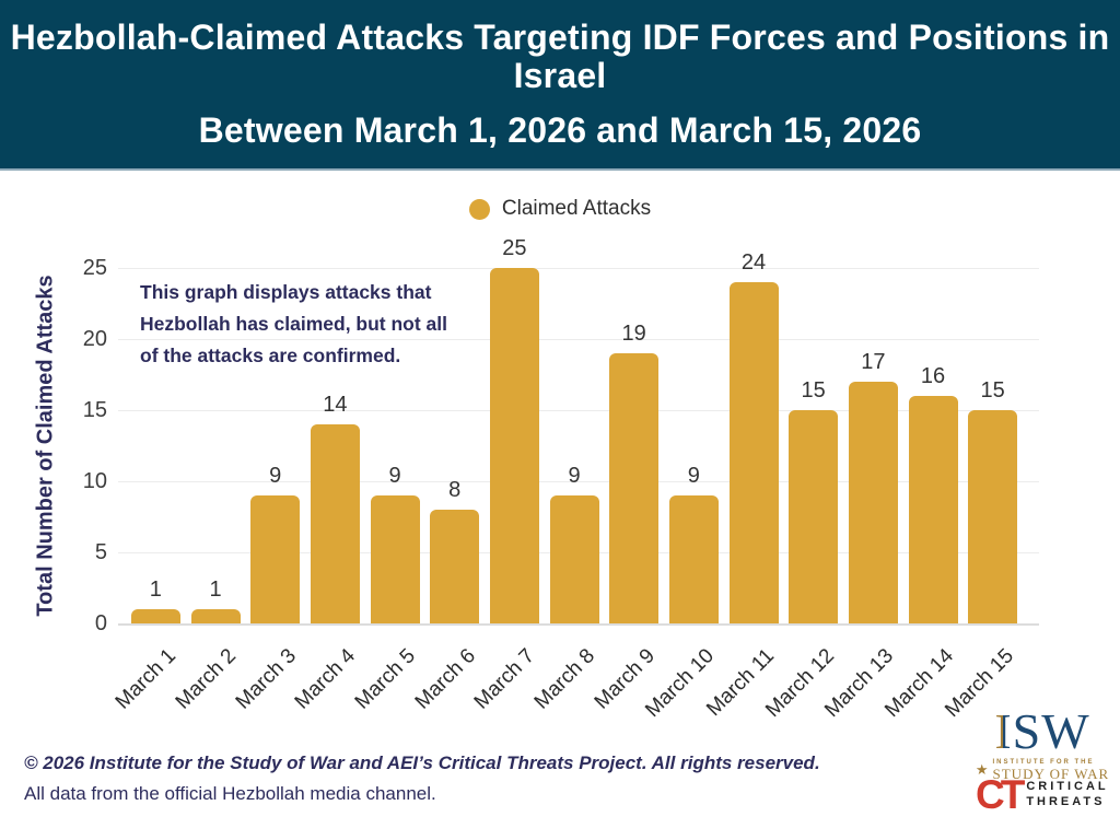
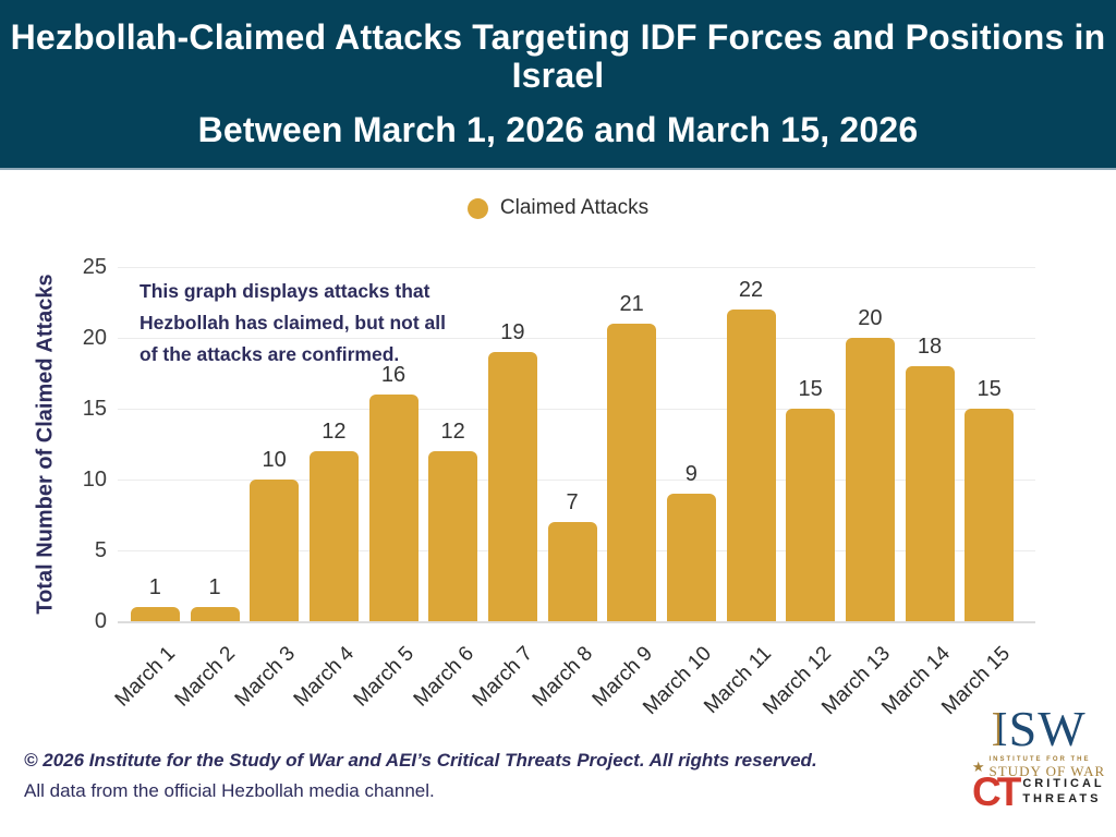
March 3: 9 -> 10
March 4: 14 -> 12
March 5: 9 -> 16
March 6: 8 -> 12
March 7: 25 -> 19
March 8: 9 -> 7
March 9: 19 -> 21
March 11: 24 -> 22
March 13: 17 -> 20
March 14: 16 -> 18
